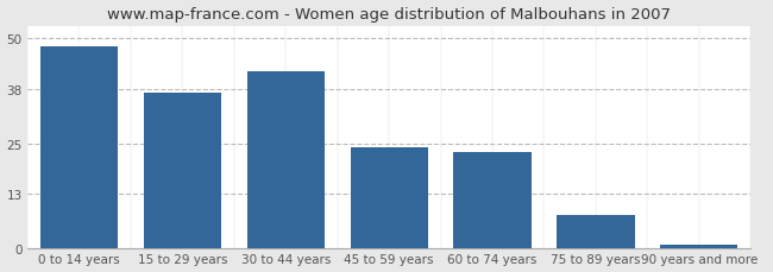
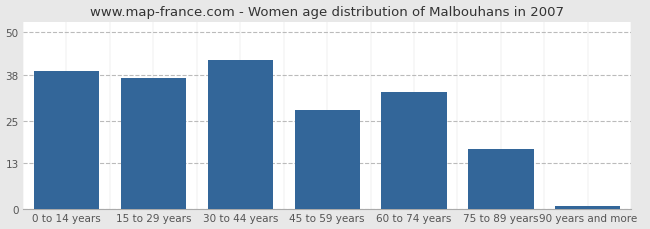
0 to 14 years: 48 -> 39
45 to 59 years: 24 -> 28
60 to 74 years: 23 -> 33
75 to 89 years: 8 -> 17
